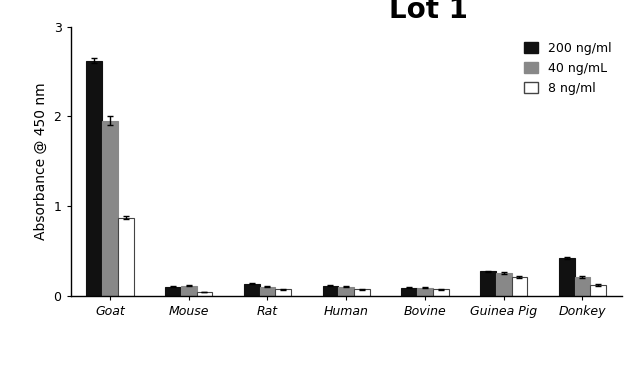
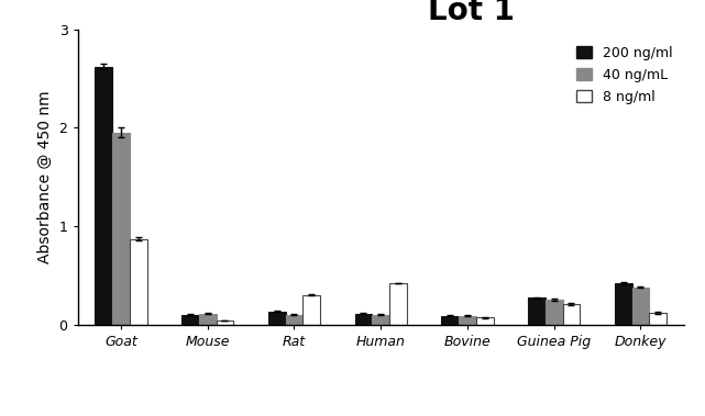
8 ng/ml/Rat: 0.07 -> 0.30
8 ng/ml/Human: 0.07 -> 0.42
40 ng/mL/Donkey: 0.21 -> 0.38
